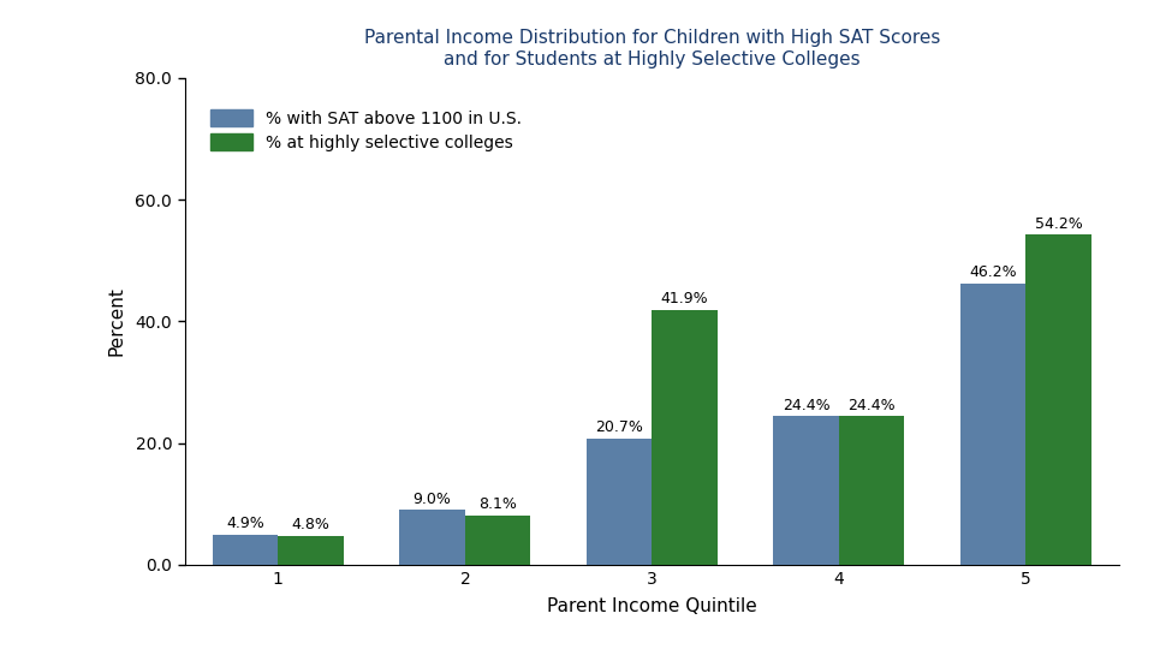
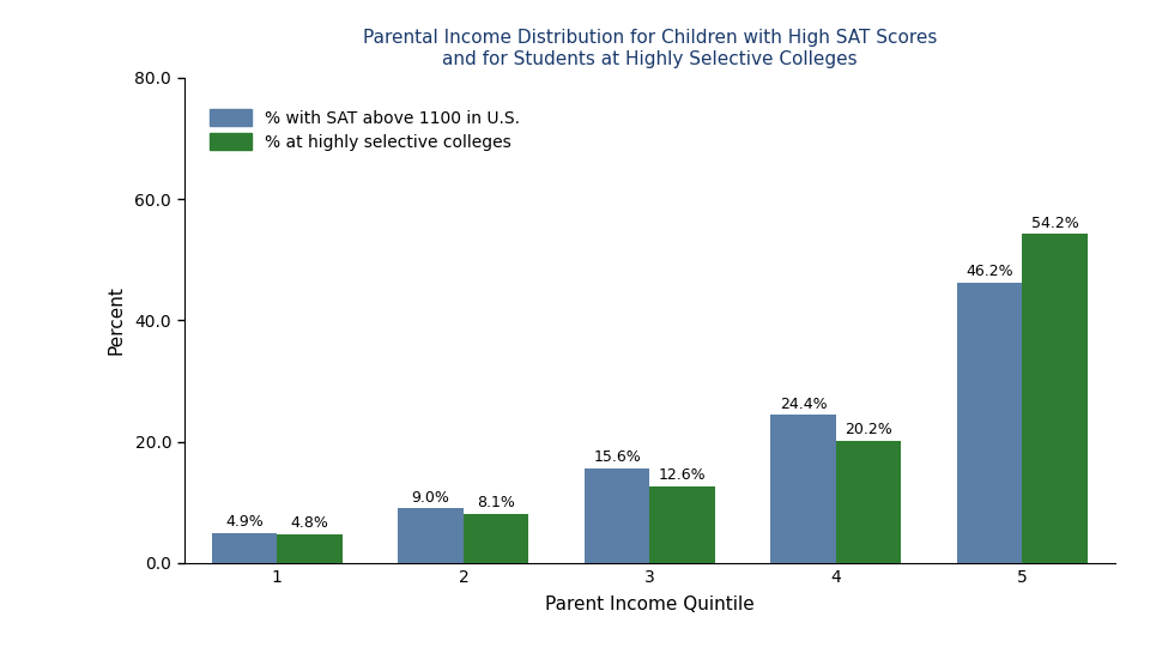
% with SAT above 1100 in U.S./3: 20.7% -> 15.6%
% at highly selective colleges/3: 41.9% -> 12.6%
% at highly selective colleges/4: 24.4% -> 20.2%
